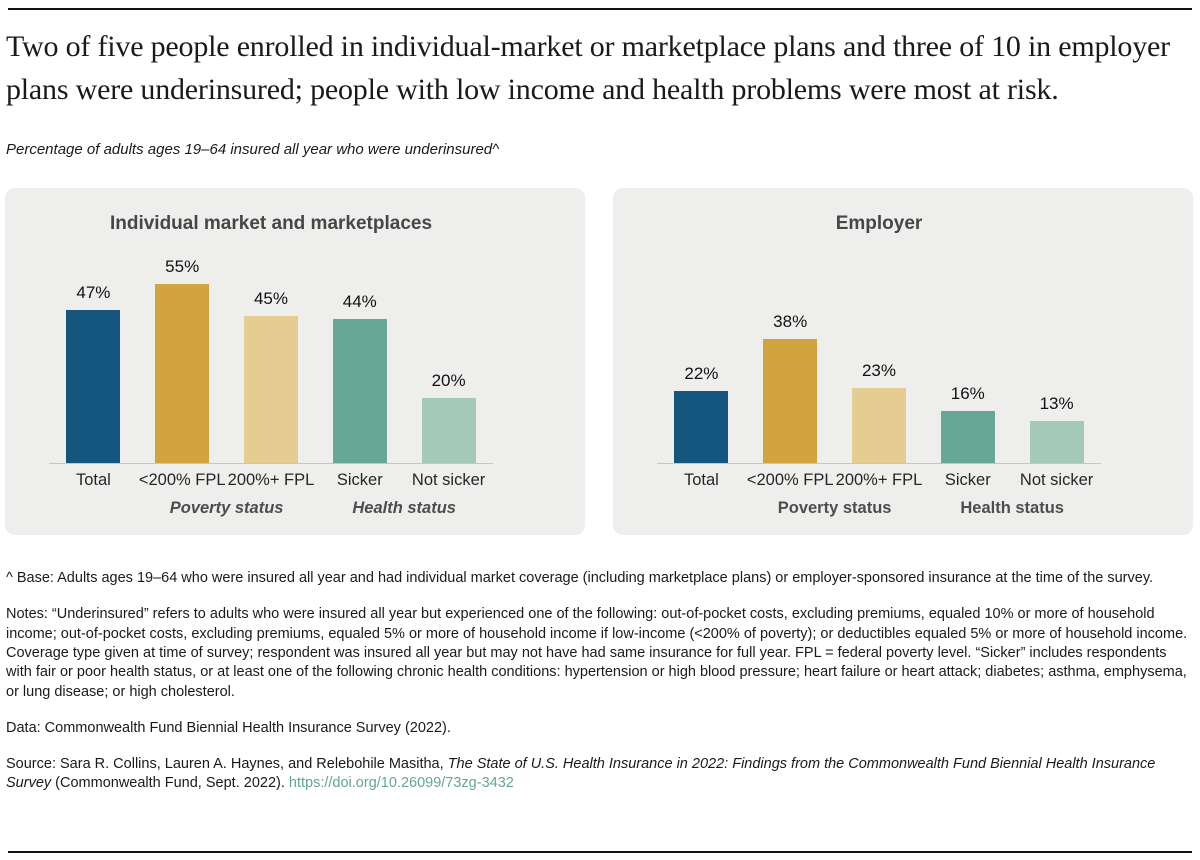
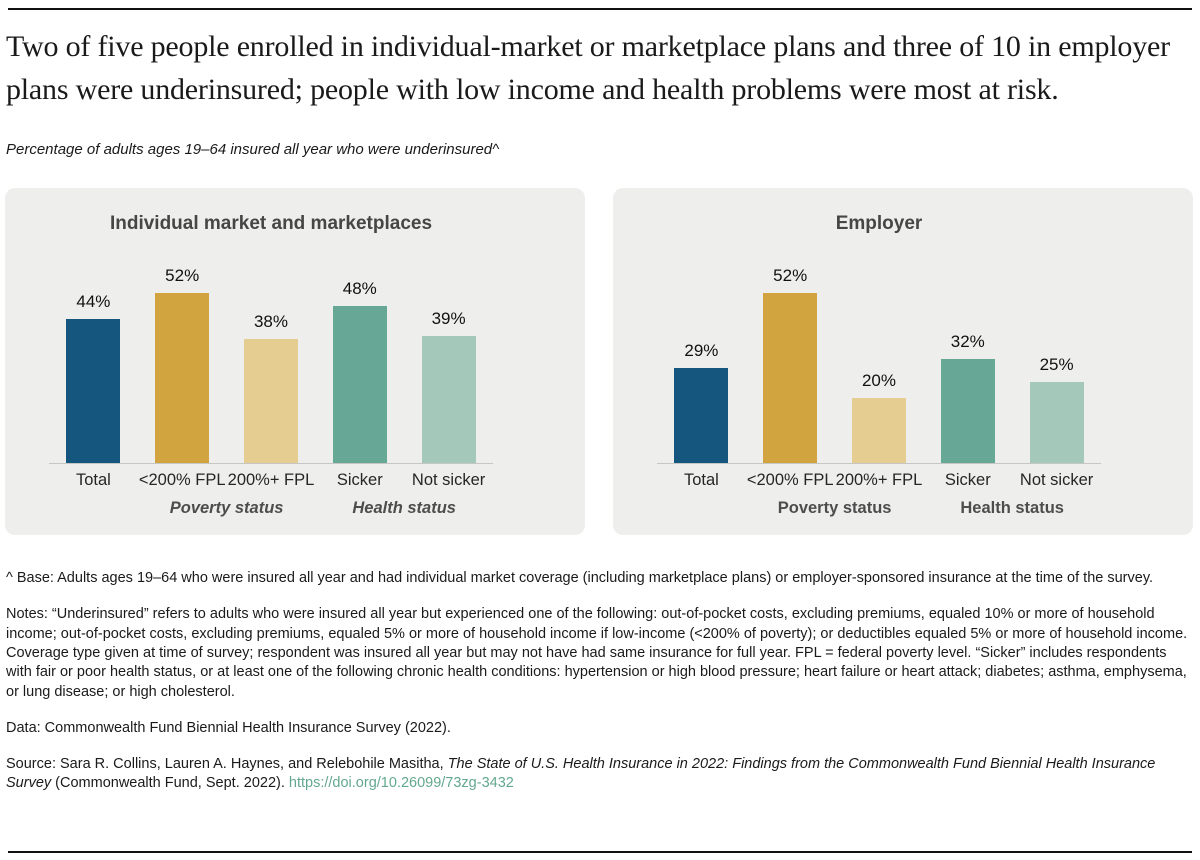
Individual market and marketplaces/Total: 47% -> 44%
Individual market and marketplaces/<200% FPL: 55% -> 52%
Individual market and marketplaces/200%+ FPL: 45% -> 38%
Individual market and marketplaces/Sicker: 44% -> 48%
Individual market and marketplaces/Not sicker: 20% -> 39%
Employer/Total: 22% -> 29%
Employer/<200% FPL: 38% -> 52%
Employer/200%+ FPL: 23% -> 20%
Employer/Sicker: 16% -> 32%
Employer/Not sicker: 13% -> 25%
